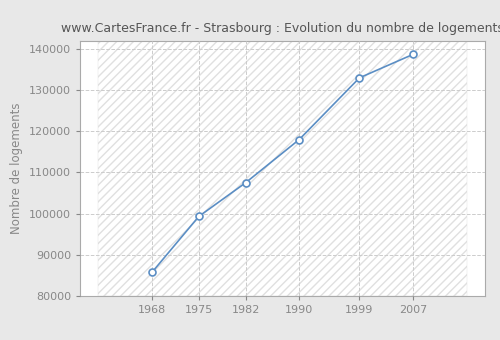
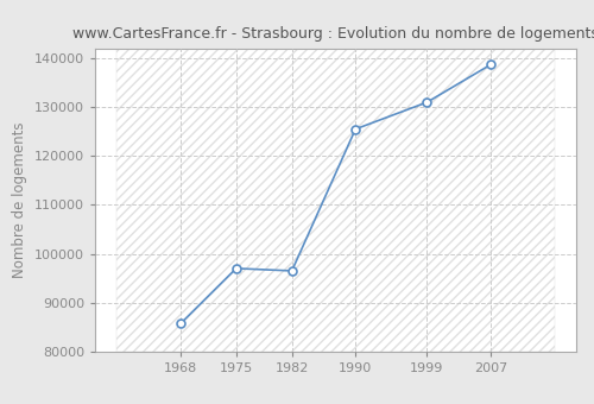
1975: 99300 -> 97000
1982: 107500 -> 96500
1990: 118000 -> 125500
1999: 133000 -> 131000
